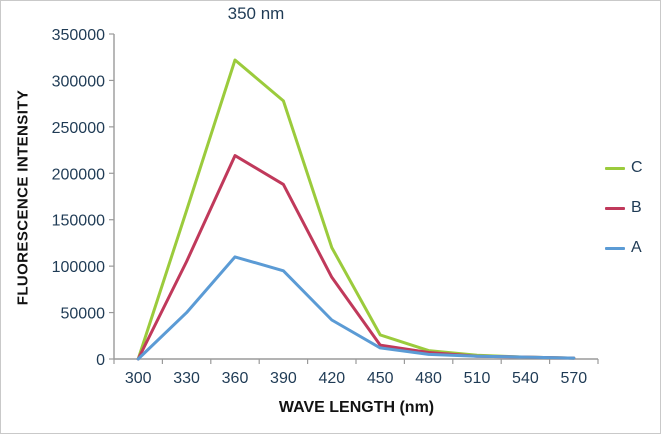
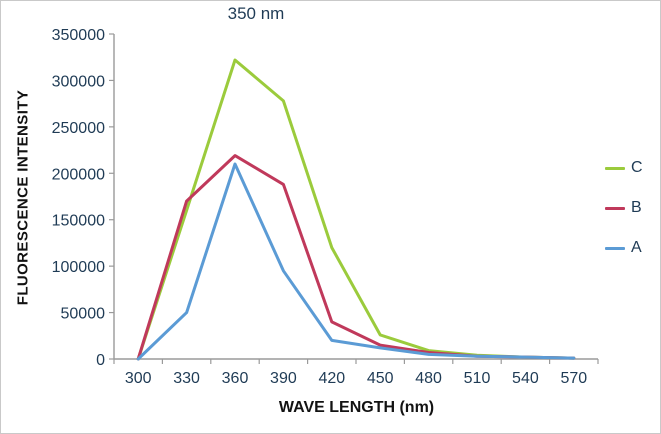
B/330: 100000 -> 170000
A/360: 110000 -> 210000
B/420: 90000 -> 40000
A/420: 40000 -> 20000
